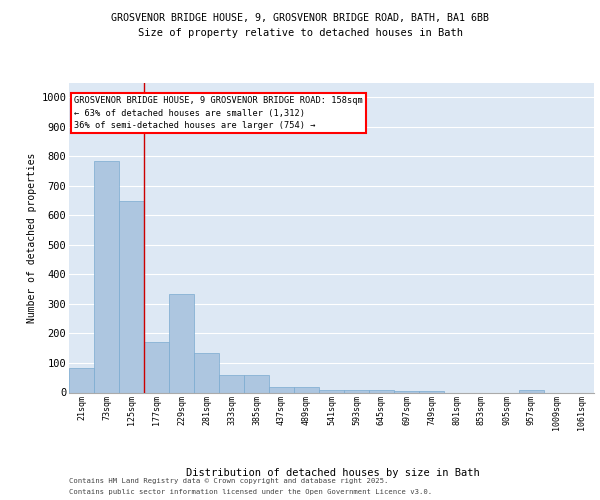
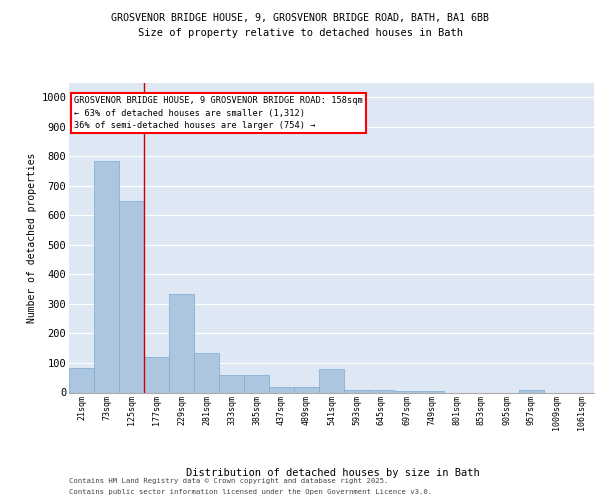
177sqm: 170 -> 120
541sqm: 10 -> 80
